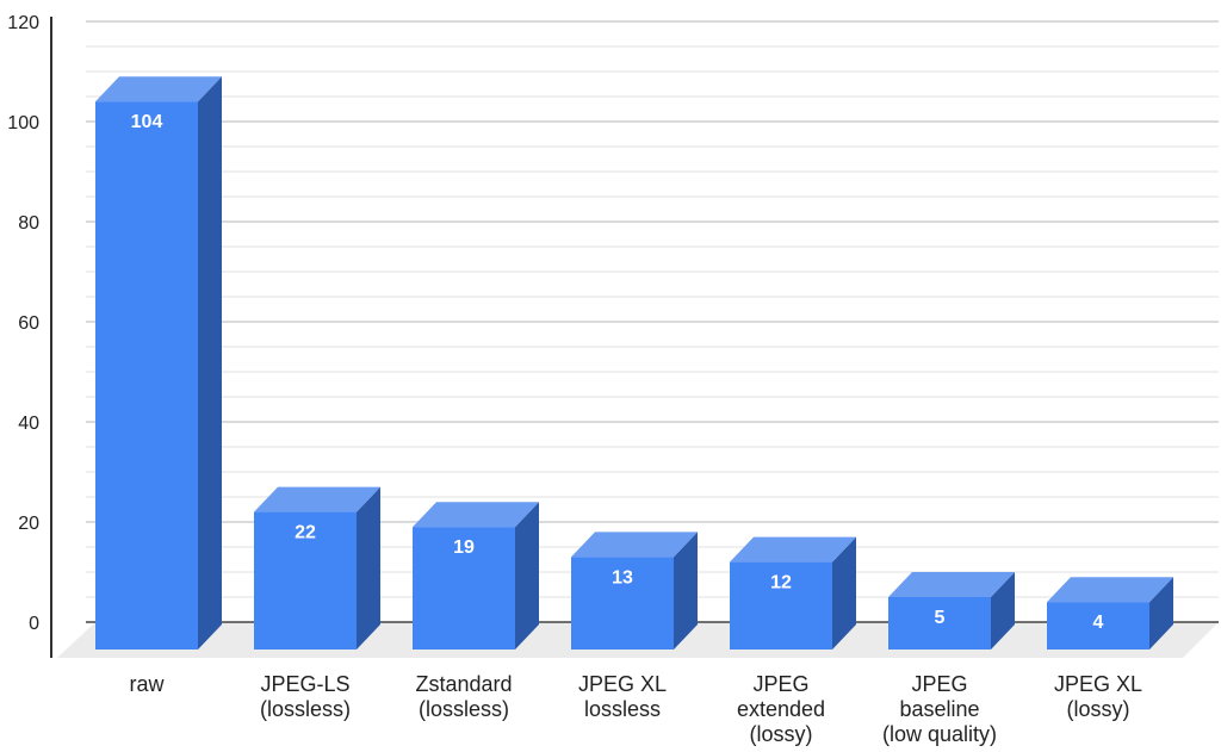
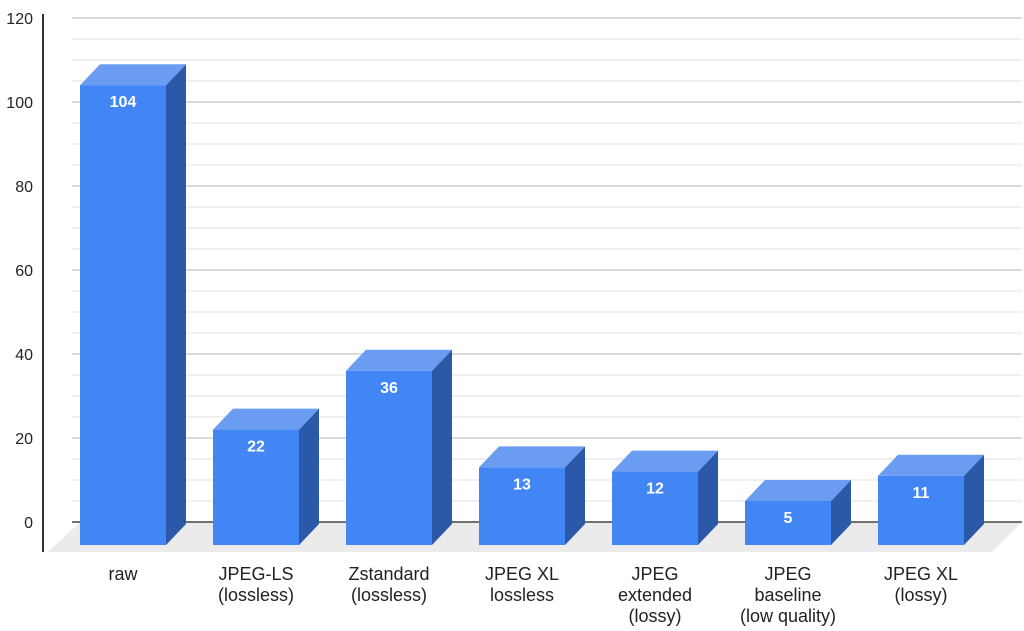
Zstandard (lossless): 19 -> 36
JPEG XL (lossy): 4 -> 11
